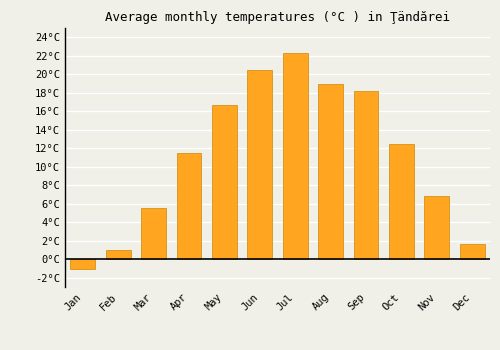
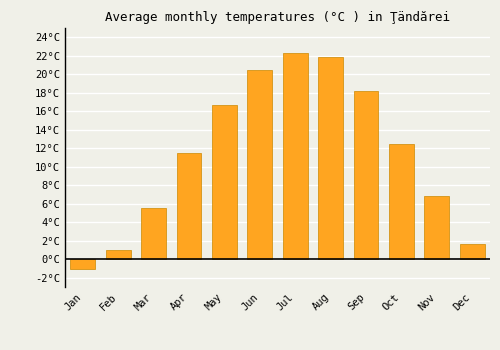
Aug: 19.0°C -> 21.9°C
